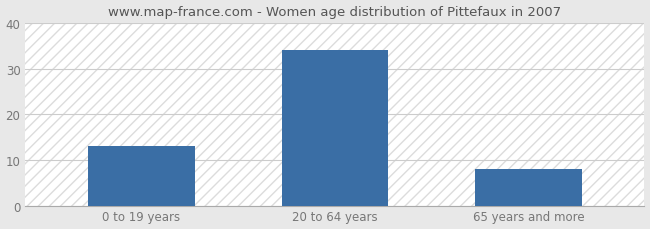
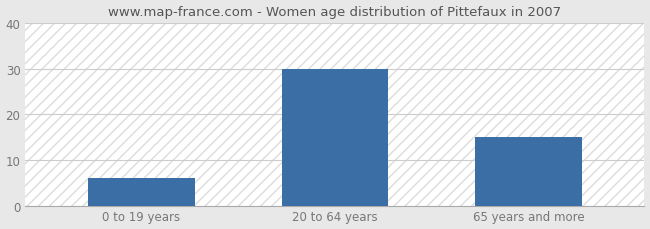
0 to 19 years: 13 -> 6
20 to 64 years: 34 -> 30
65 years and more: 8 -> 15
